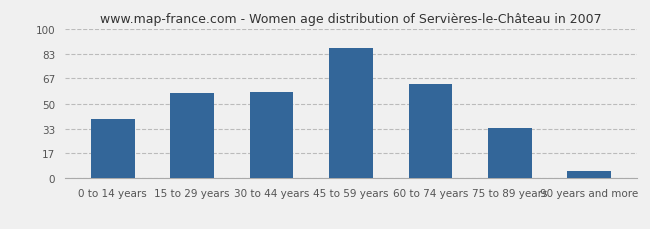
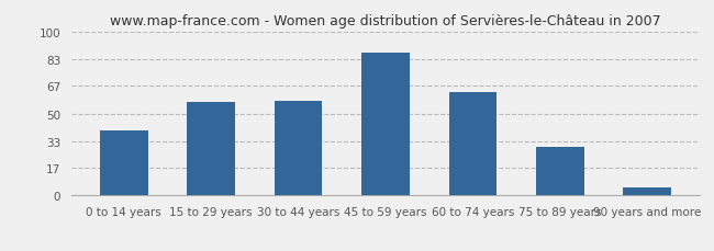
75 to 89 years: 34 -> 30
